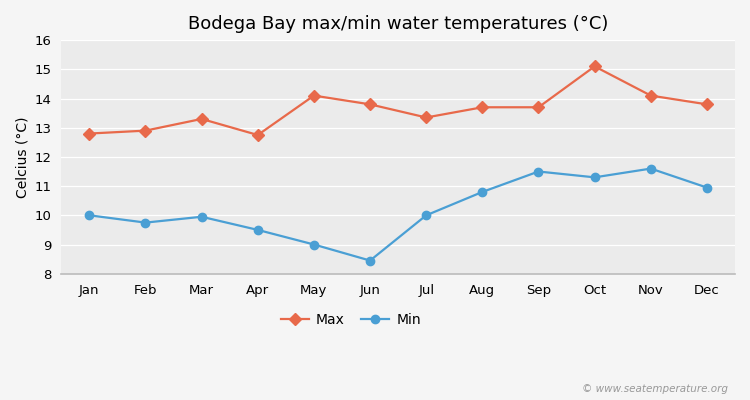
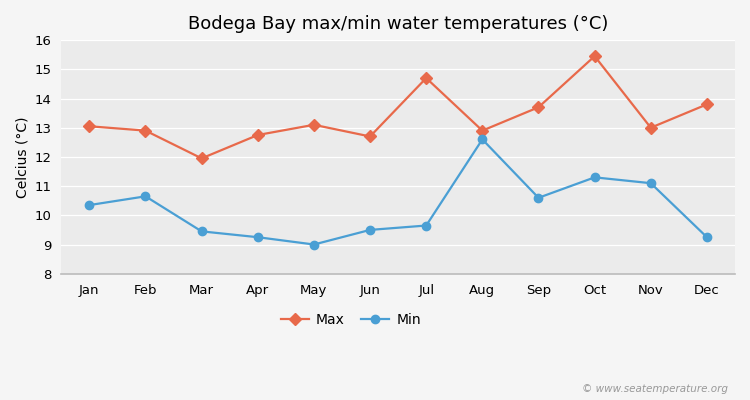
Max/Jan: 12.80 -> 13.05
Min/Jan: 10.00 -> 10.35
Min/Feb: 9.75 -> 10.65
Max/Mar: 13.30 -> 11.95
Min/Mar: 9.95 -> 9.45
Min/Apr: 9.50 -> 9.25
Max/May: 14.10 -> 13.10
Max/Jun: 13.80 -> 12.70
Min/Jun: 8.45 -> 9.50
Max/Jul: 13.35 -> 14.70
Min/Jul: 10.00 -> 9.65
Max/Aug: 13.70 -> 12.90
Min/Aug: 10.80 -> 12.60
Min/Sep: 11.50 -> 10.60
Max/Oct: 15.10 -> 15.45
Max/Nov: 14.10 -> 13.00
Min/Nov: 11.60 -> 11.10
Min/Dec: 10.95 -> 9.25
